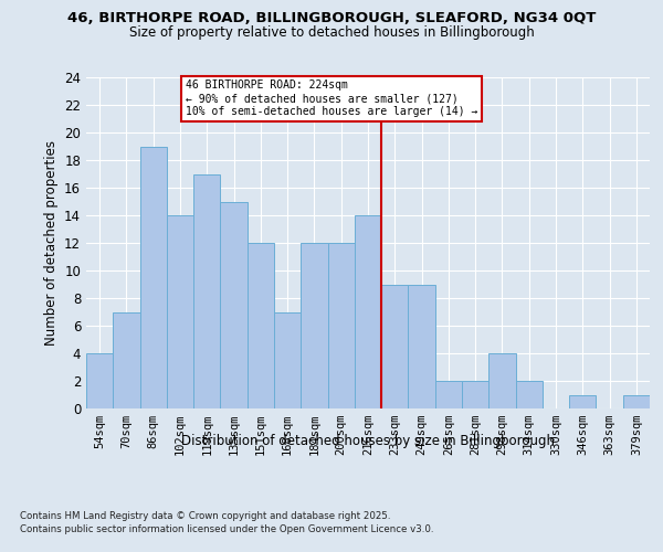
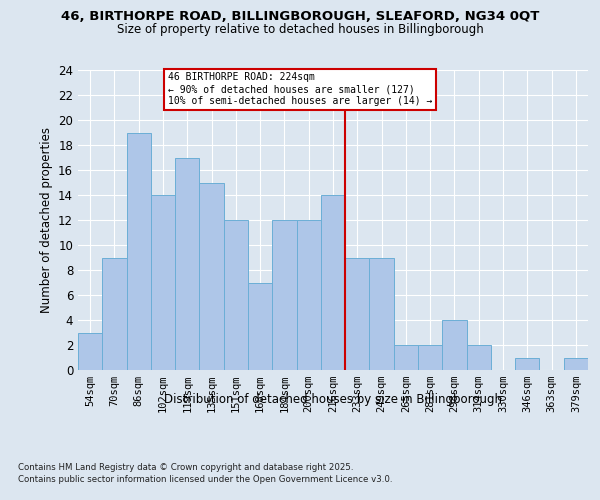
54sqm: 4 -> 3
70sqm: 7 -> 9
